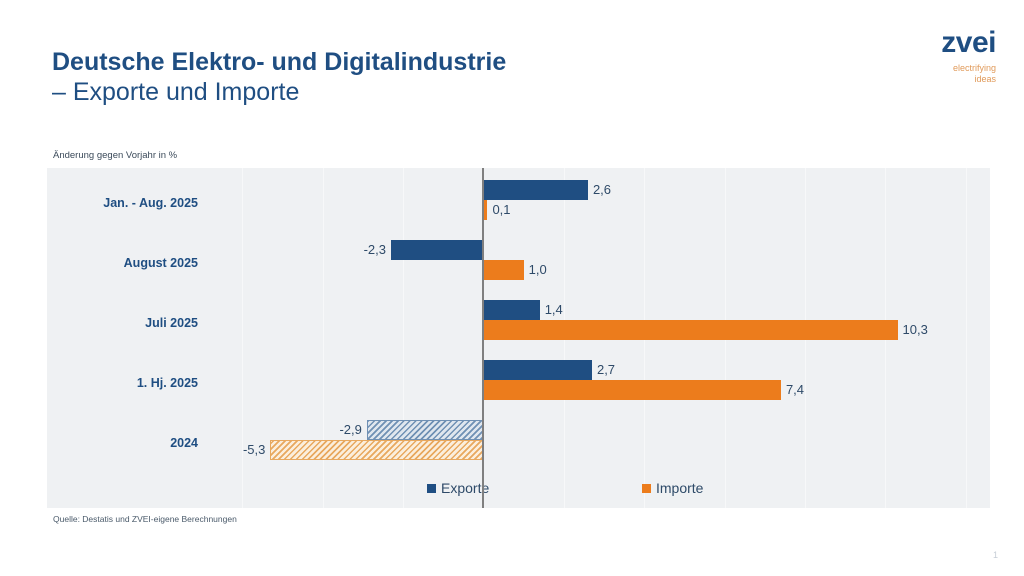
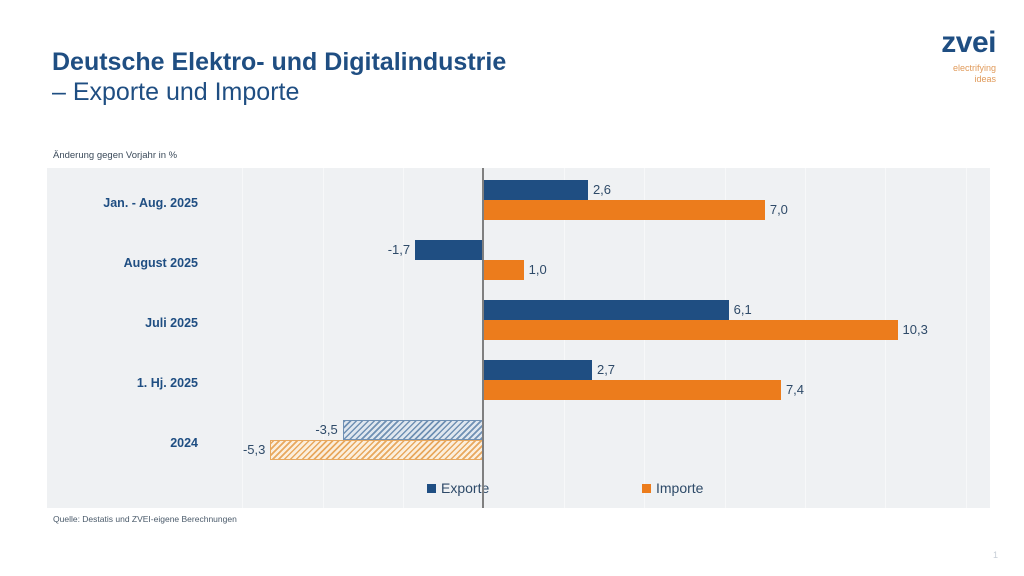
Importe/Jan. - Aug. 2025: 0,1 -> 7,0
Exporte/August 2025: -2,3 -> -1,7
Exporte/Juli 2025: 1,4 -> 6,1
Exporte/2024: -2,9 -> -3,5
